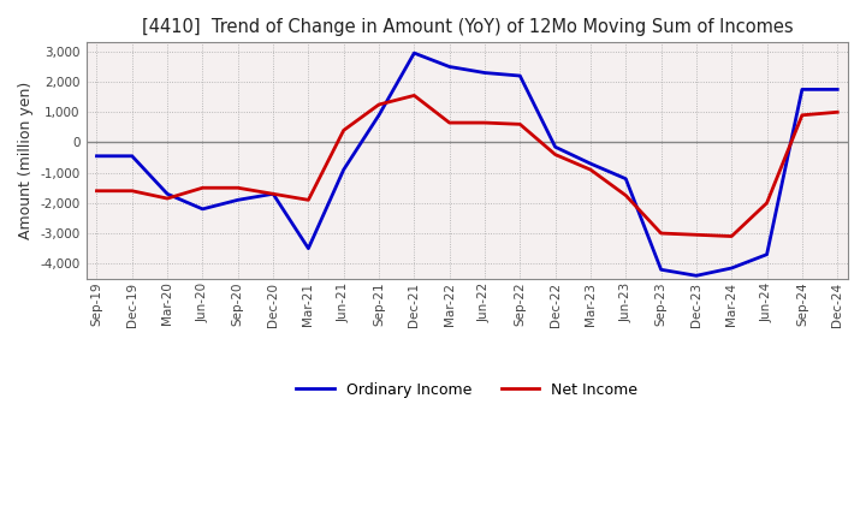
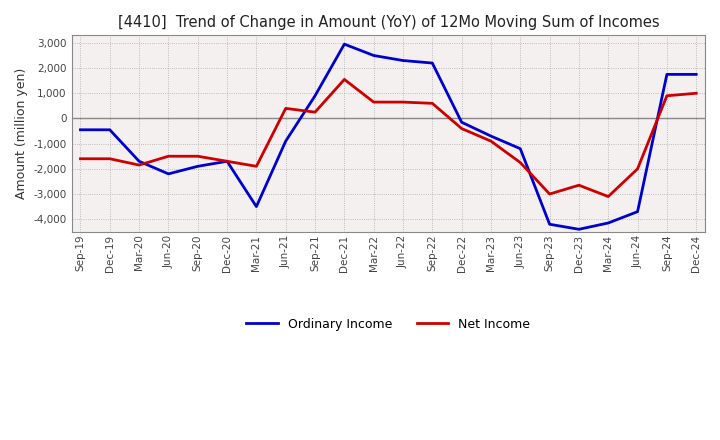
Net Income/Sep-21: 1,250 -> 250
Net Income/Dec-23: -3,050 -> -2,650
